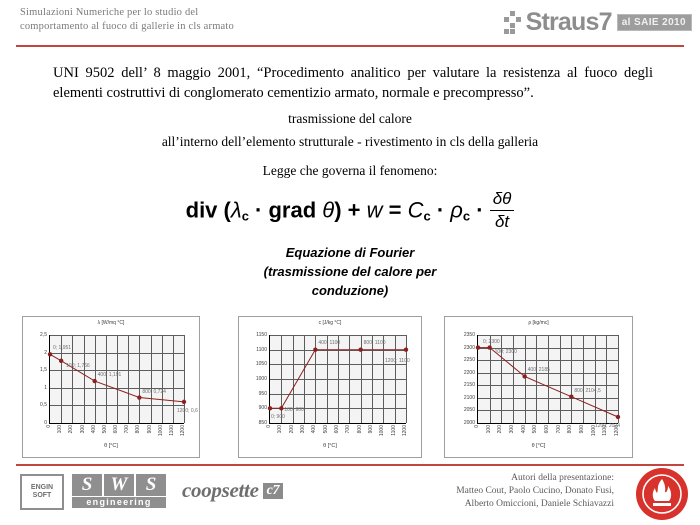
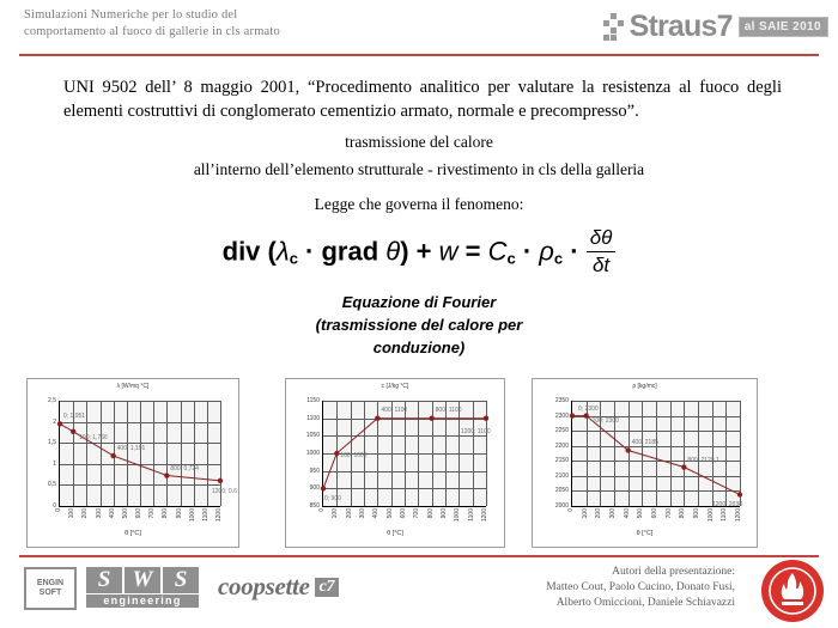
c [J/kg °C]/100: 900 -> 1000
ρ [kg/mc]/800: 2104,5 -> 2129,1
ρ [kg/mc]/1200: 2024 -> 2038
